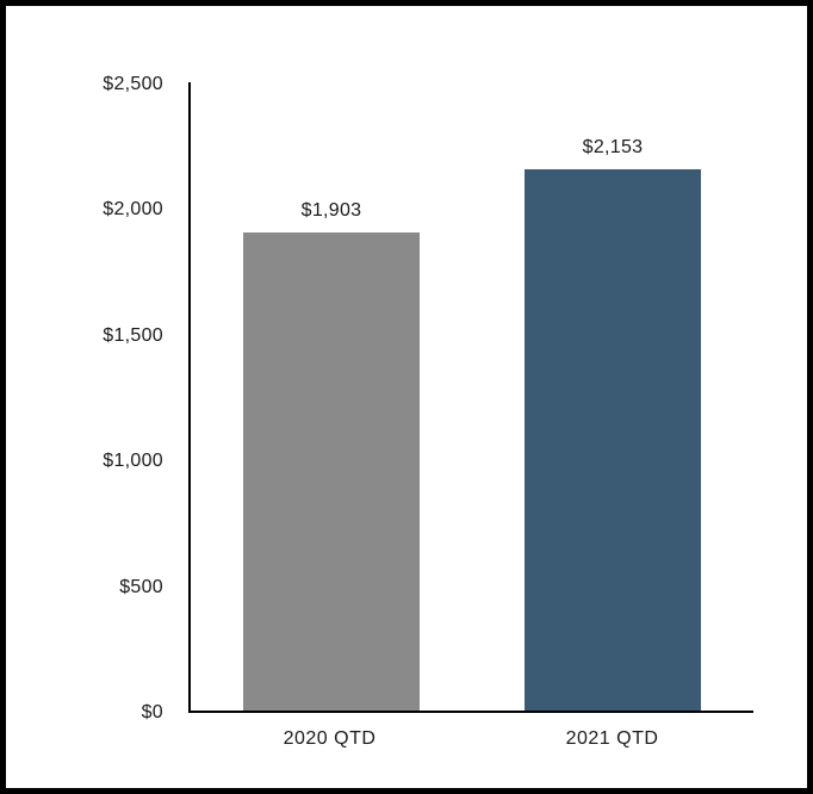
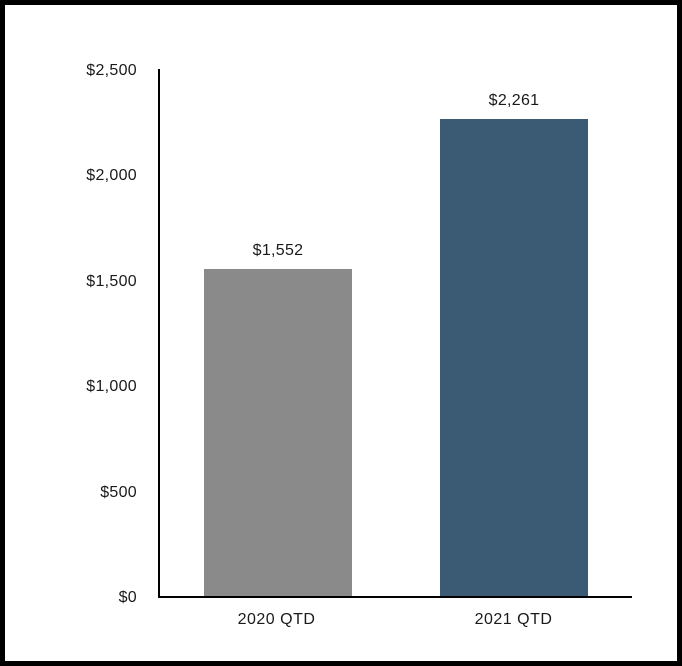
2020 QTD: $1,903 -> $1,552
2021 QTD: $2,153 -> $2,261
